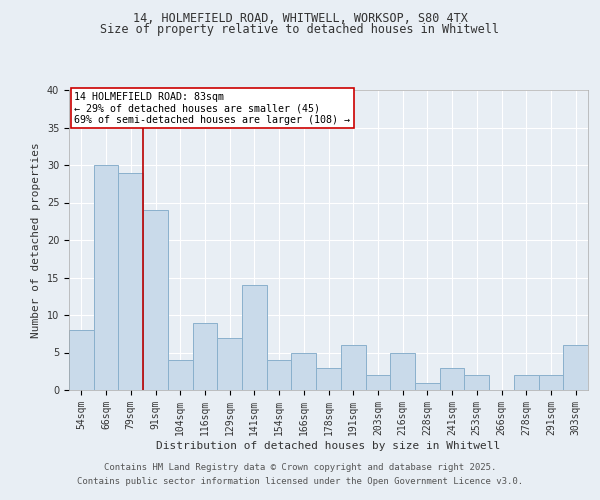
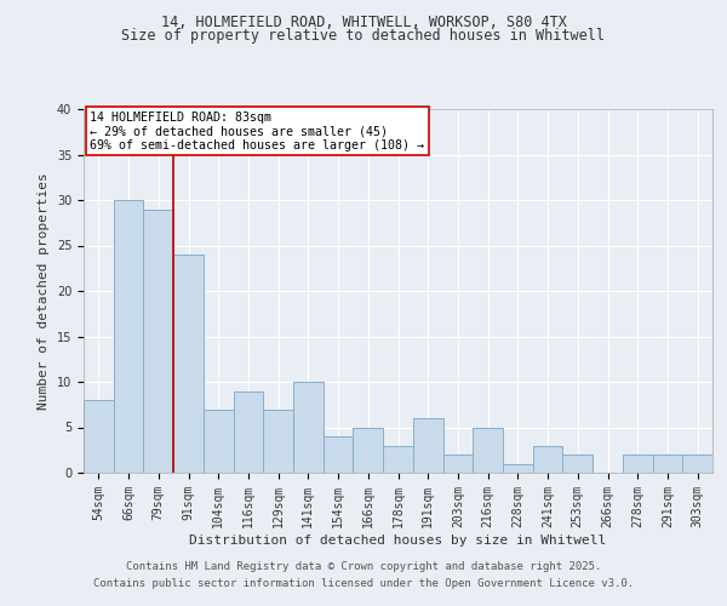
104sqm: 4 -> 7
141sqm: 14 -> 10
303sqm: 6 -> 2
